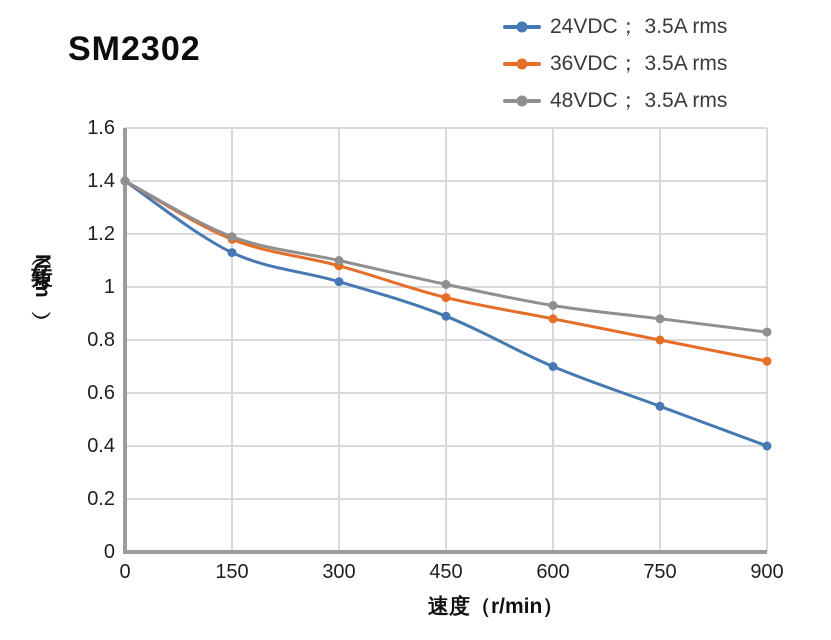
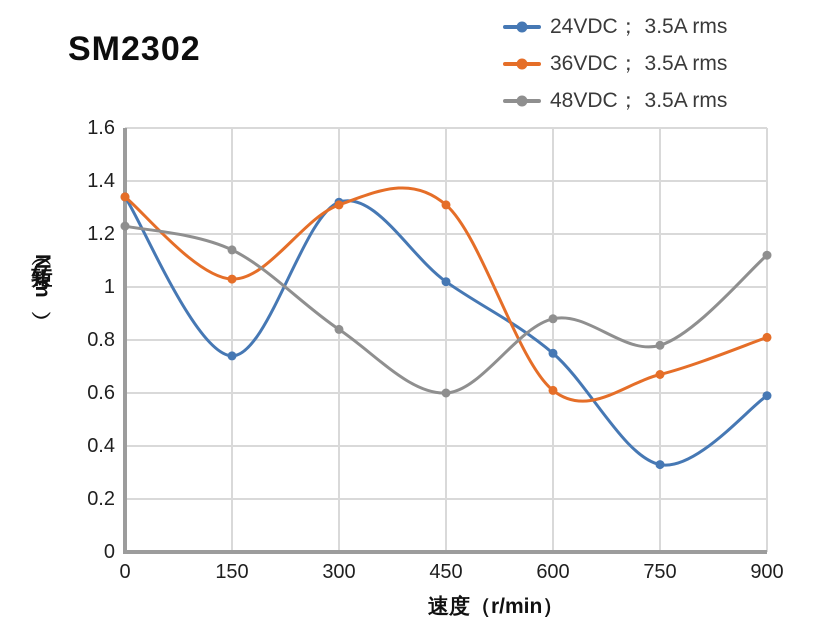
24VDC； 3.5A rms/0: 1.40 -> 1.34
36VDC； 3.5A rms/0: 1.40 -> 1.34
48VDC； 3.5A rms/0: 1.40 -> 1.23
24VDC； 3.5A rms/150: 1.13 -> 0.74
36VDC； 3.5A rms/150: 1.18 -> 1.03
48VDC； 3.5A rms/150: 1.19 -> 1.14
24VDC； 3.5A rms/300: 1.02 -> 1.32
36VDC； 3.5A rms/300: 1.08 -> 1.31
48VDC； 3.5A rms/300: 1.10 -> 0.84
24VDC； 3.5A rms/450: 0.89 -> 1.02
36VDC； 3.5A rms/450: 0.96 -> 1.31
48VDC； 3.5A rms/450: 1.01 -> 0.60
24VDC； 3.5A rms/600: 0.70 -> 0.75
36VDC； 3.5A rms/600: 0.88 -> 0.61
48VDC； 3.5A rms/600: 0.93 -> 0.88
24VDC； 3.5A rms/750: 0.55 -> 0.33
36VDC； 3.5A rms/750: 0.80 -> 0.67
48VDC； 3.5A rms/750: 0.88 -> 0.78
24VDC； 3.5A rms/900: 0.40 -> 0.59
36VDC； 3.5A rms/900: 0.72 -> 0.81
48VDC； 3.5A rms/900: 0.83 -> 1.12
